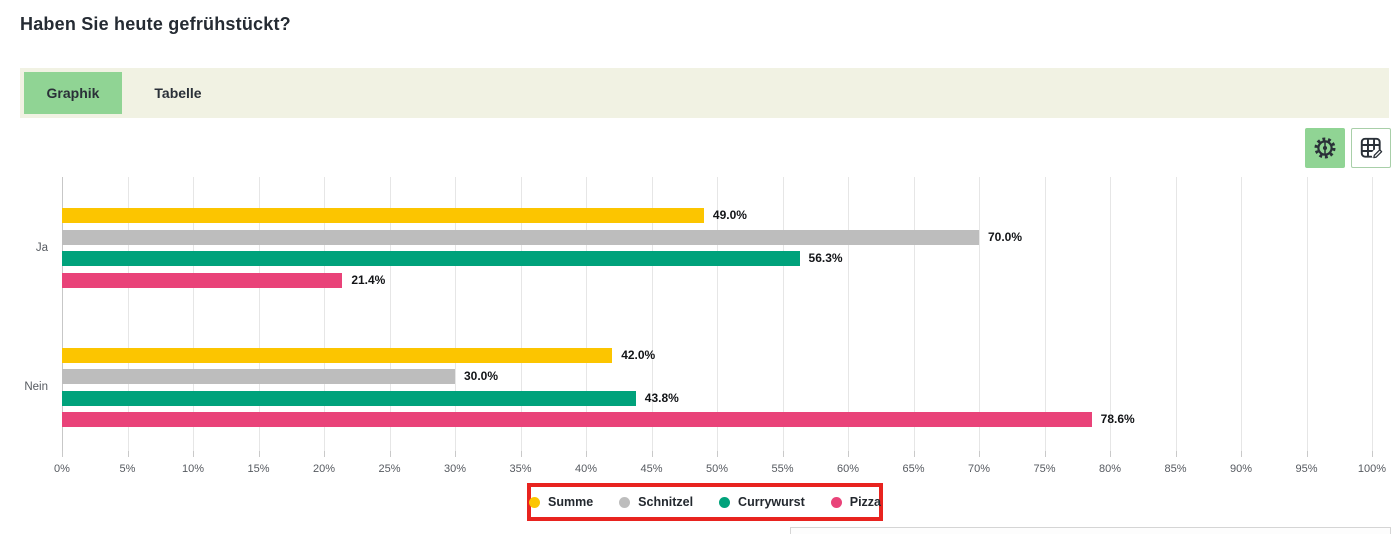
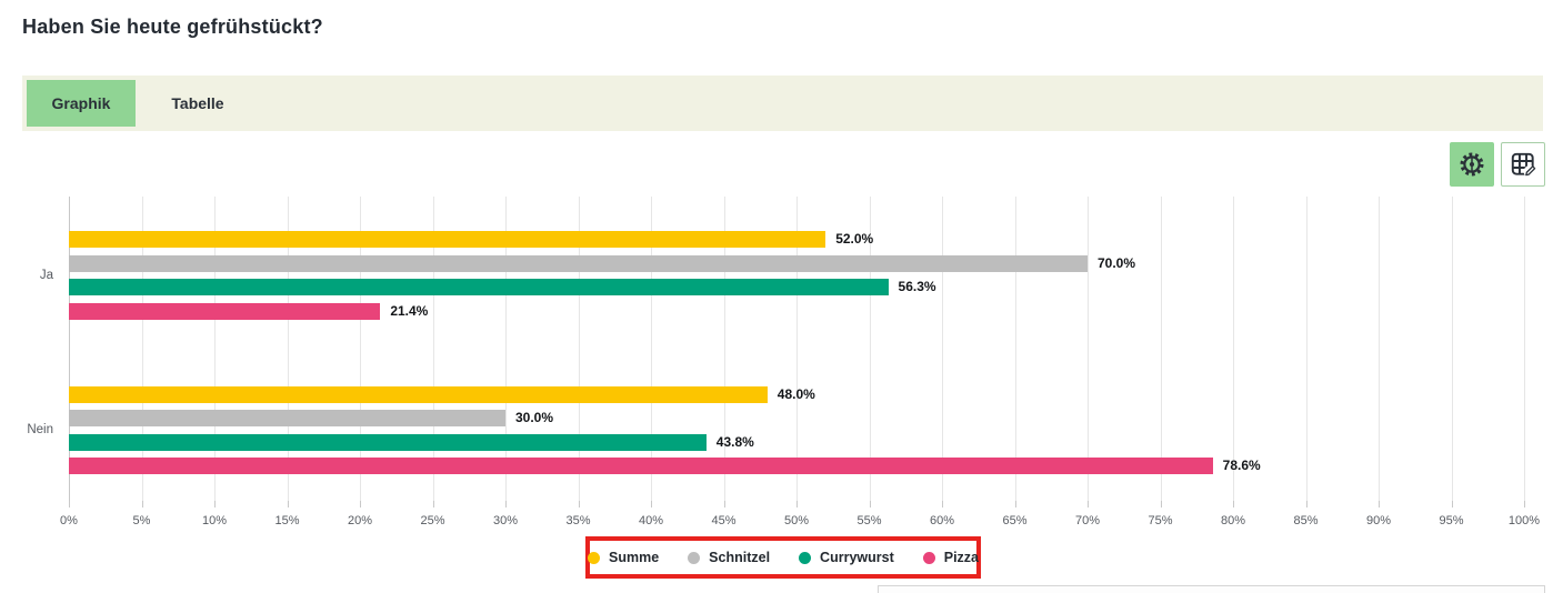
Summe/Ja: 49.0% -> 52.0%
Summe/Nein: 42.0% -> 48.0%
